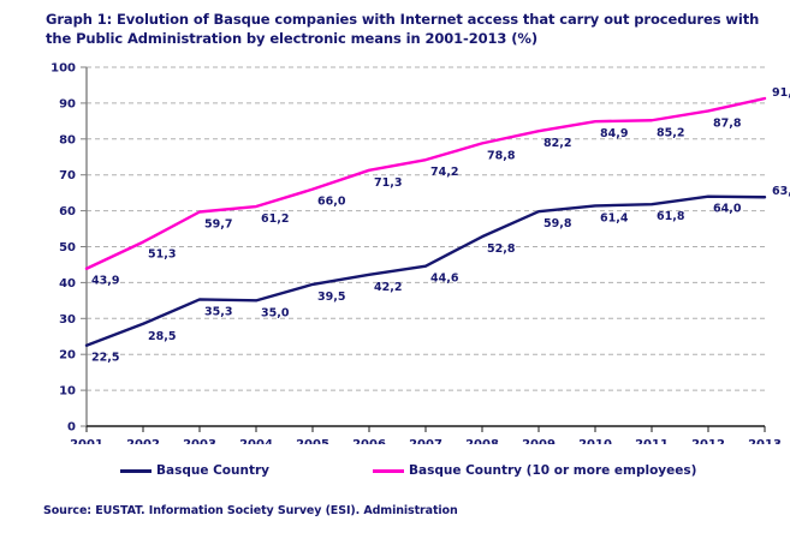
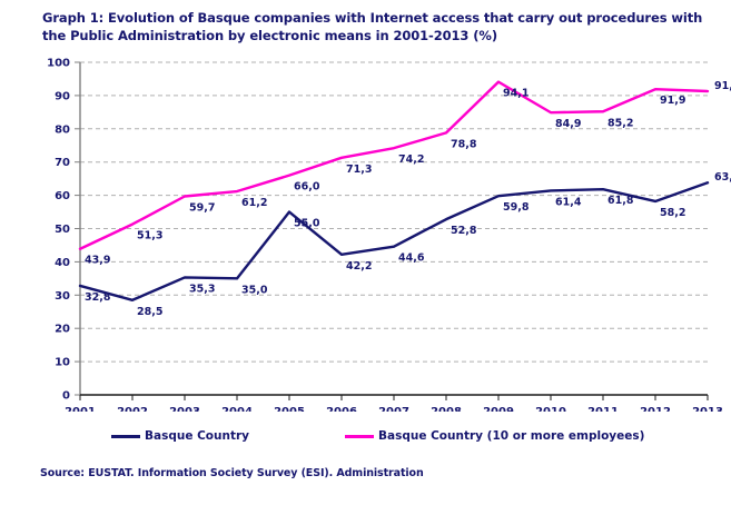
Basque Country/2001: 22,5 -> 32,8
Basque Country/2005: 39,5 -> 55,0
Basque Country (10 or more employees)/2009: 82,2 -> 94,1
Basque Country/2012: 64,0 -> 58,2
Basque Country (10 or more employees)/2012: 87,8 -> 91,9
